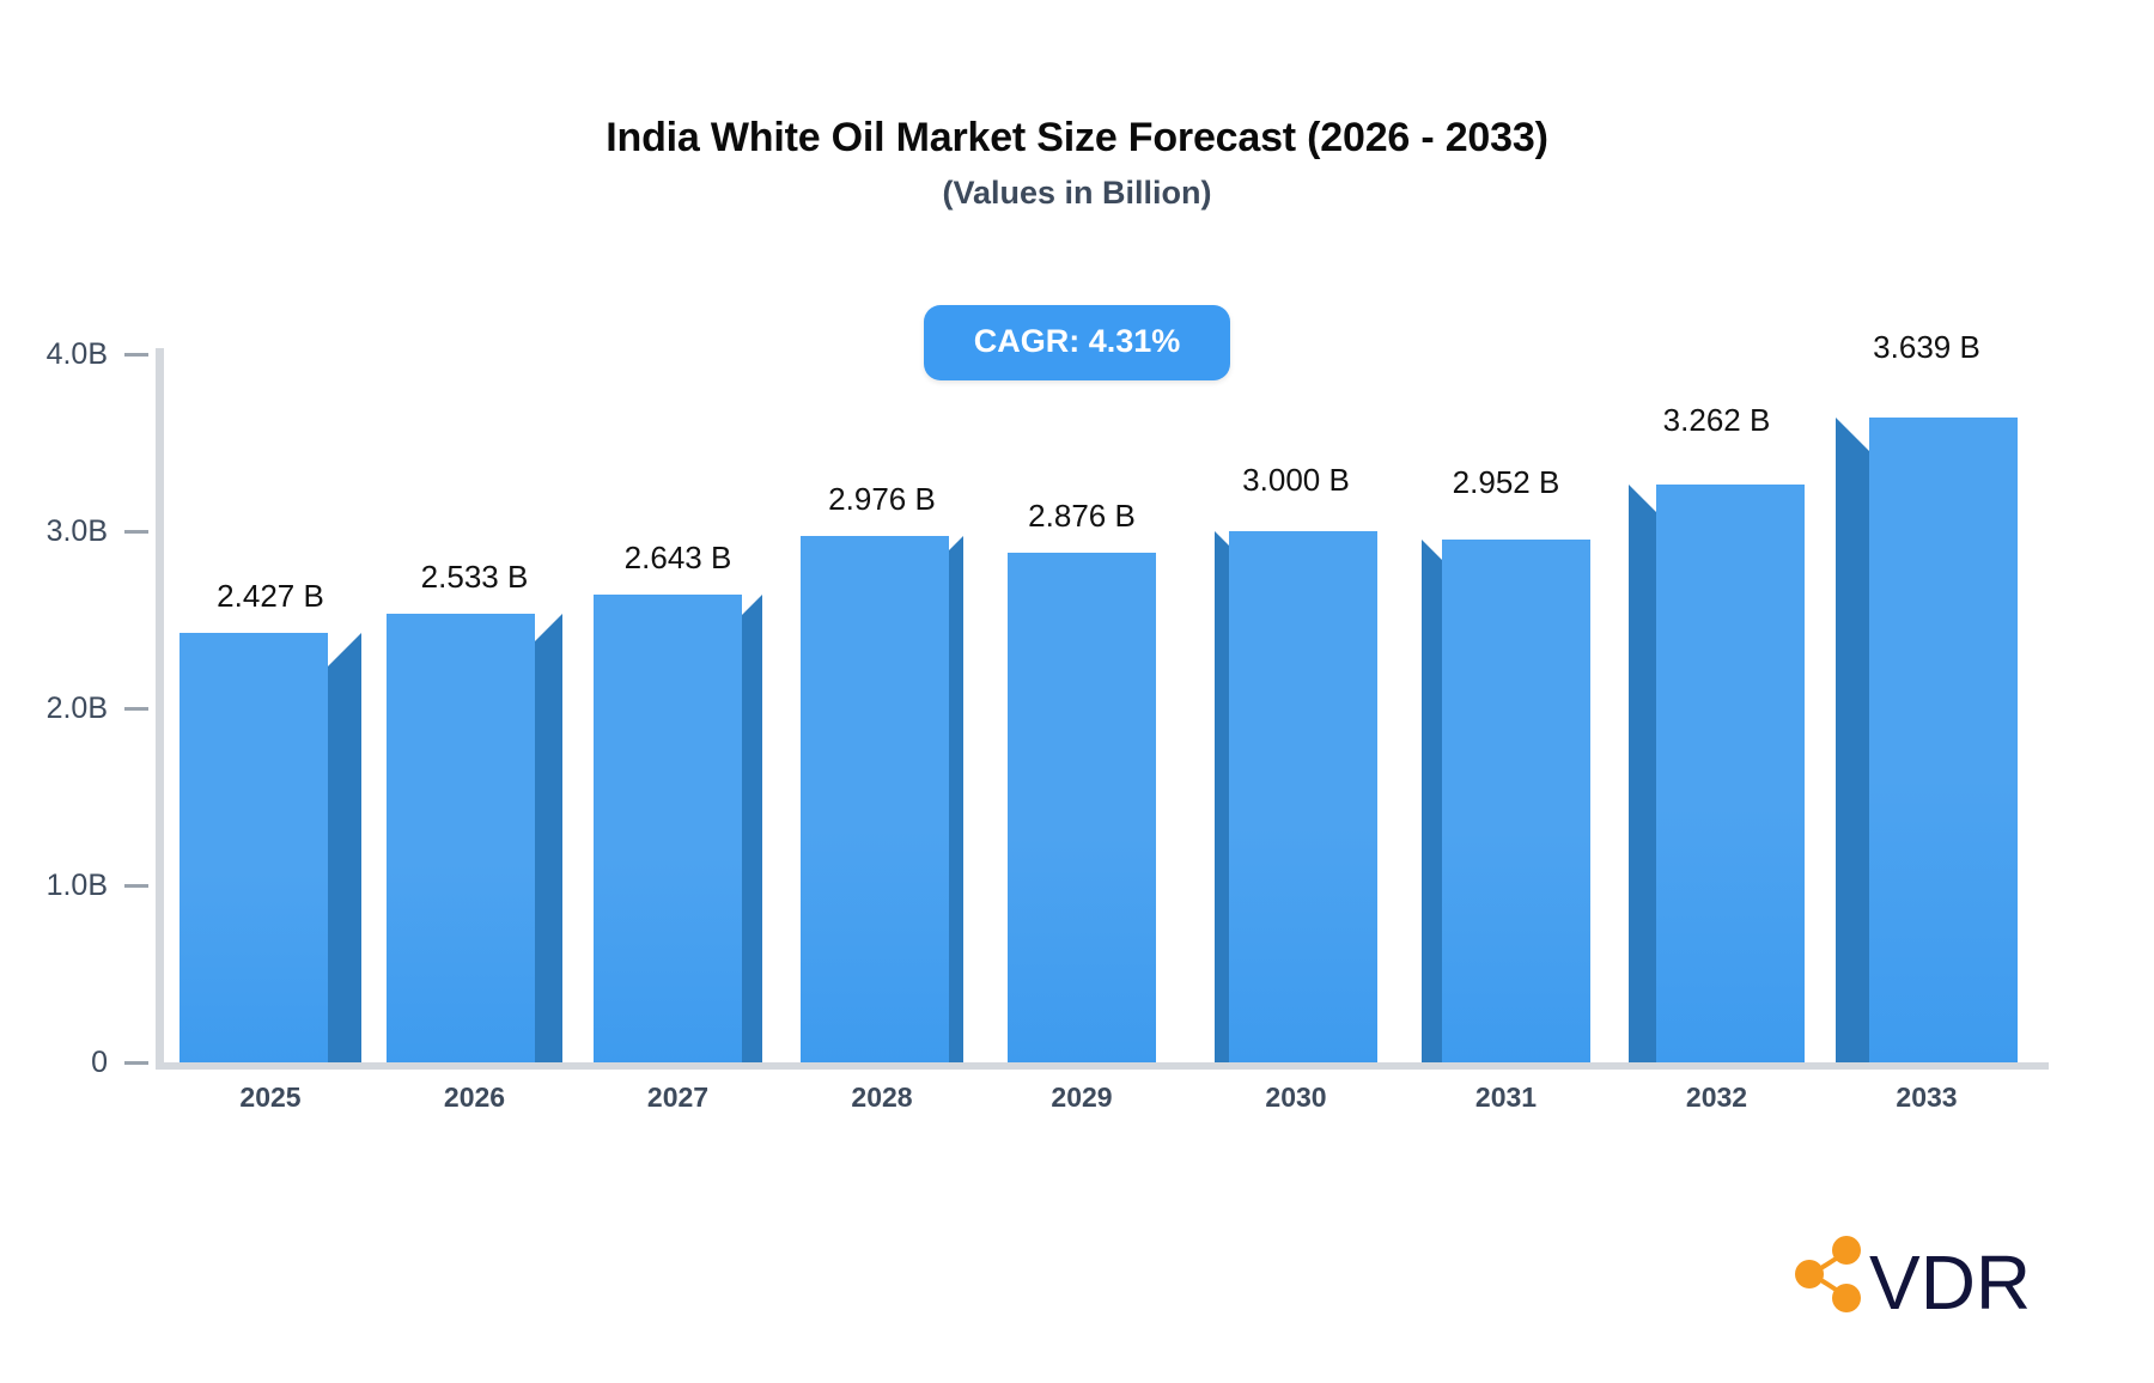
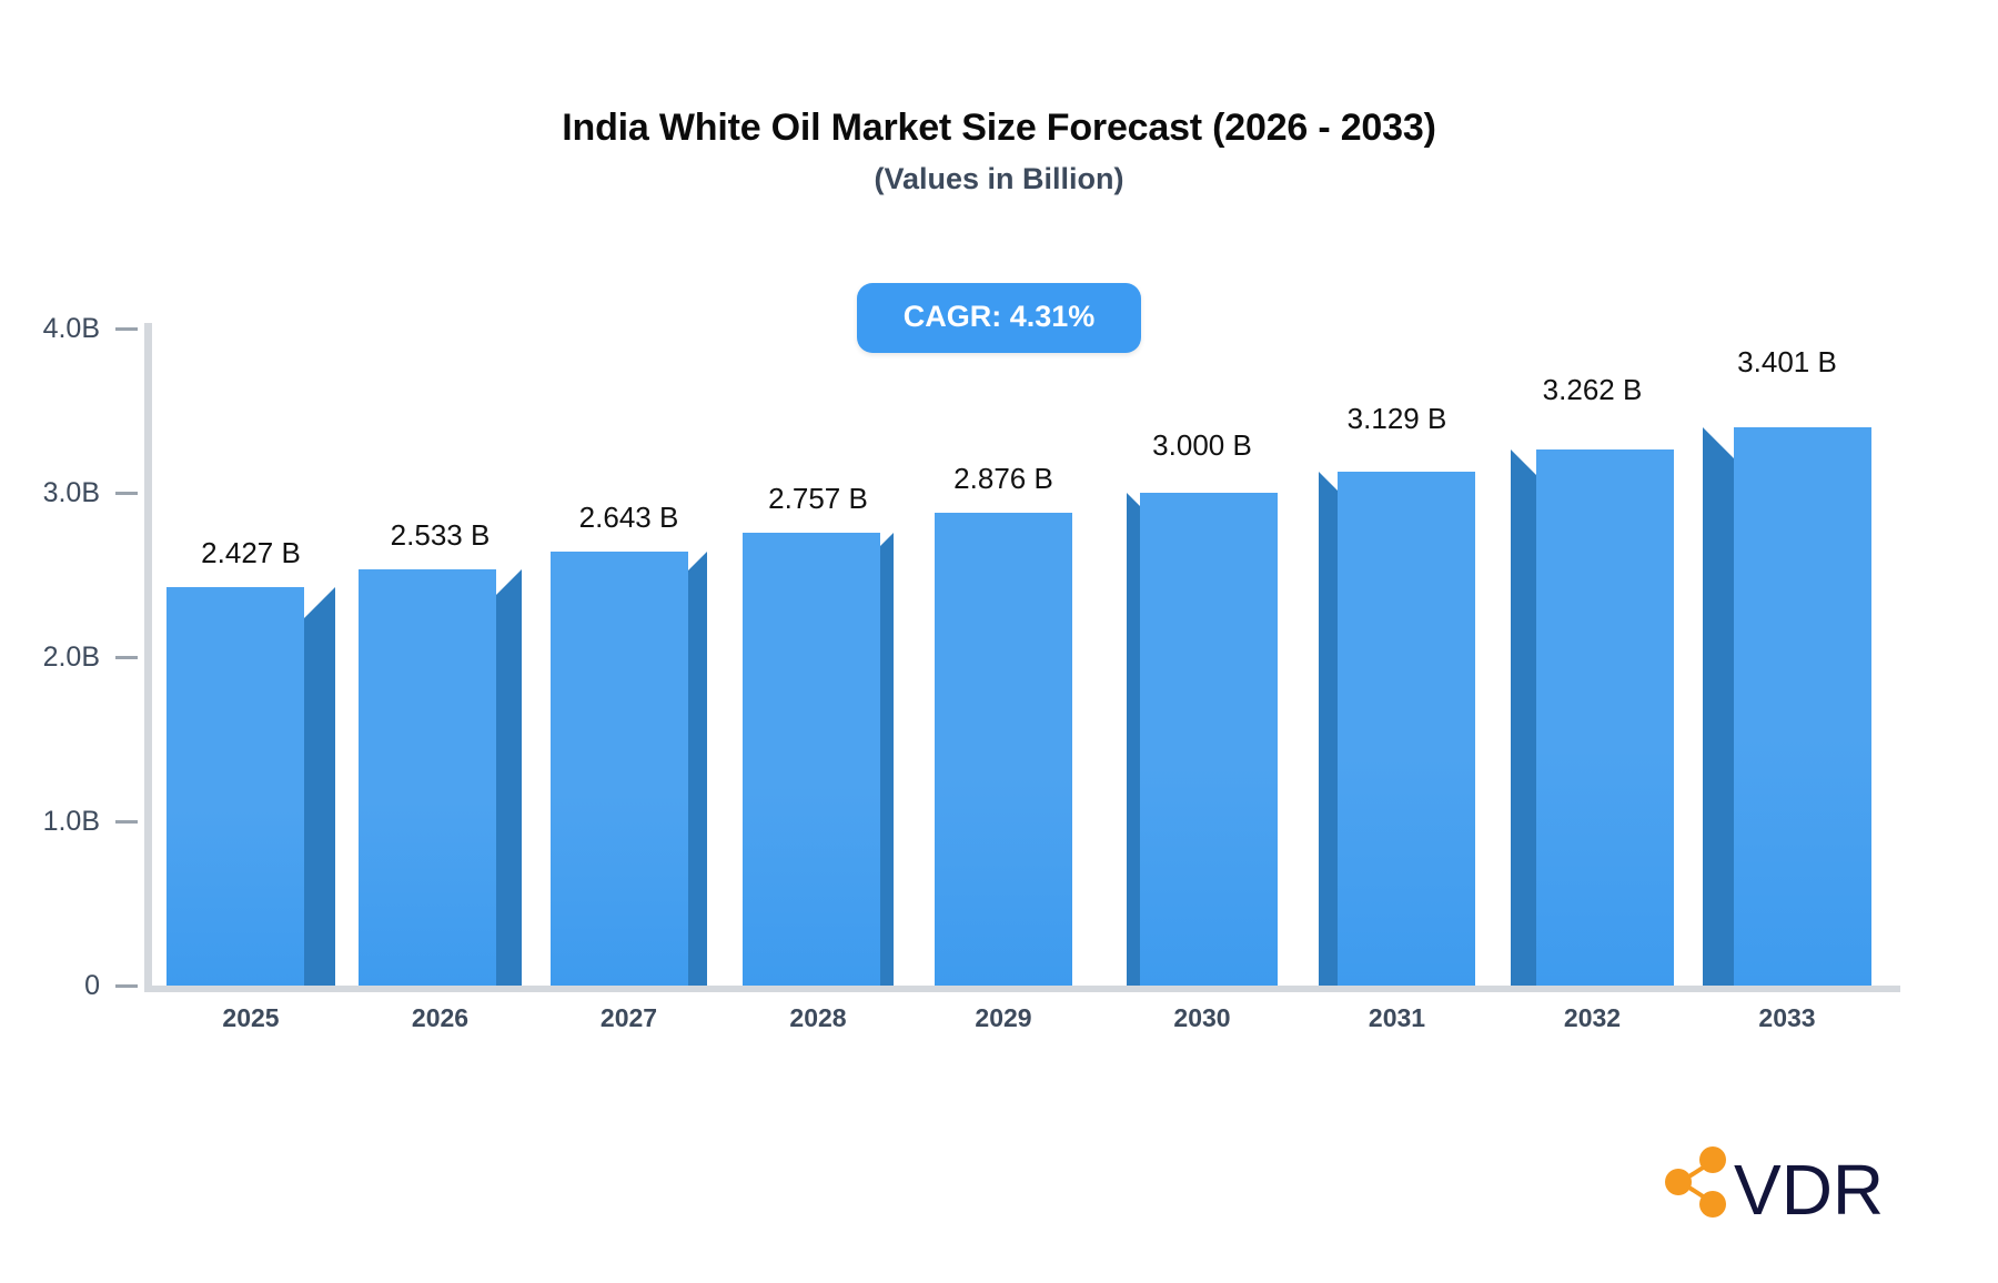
2028: 2.976 -> 2.757
2031: 2.952 -> 3.129
2033: 3.639 -> 3.401
